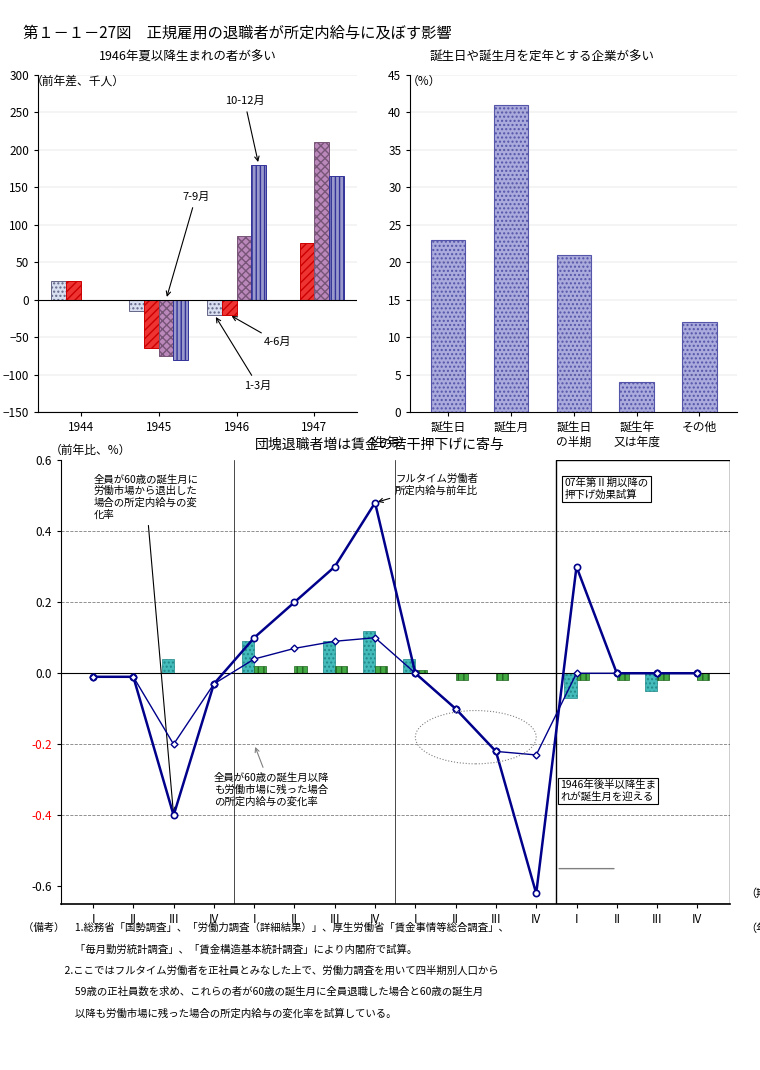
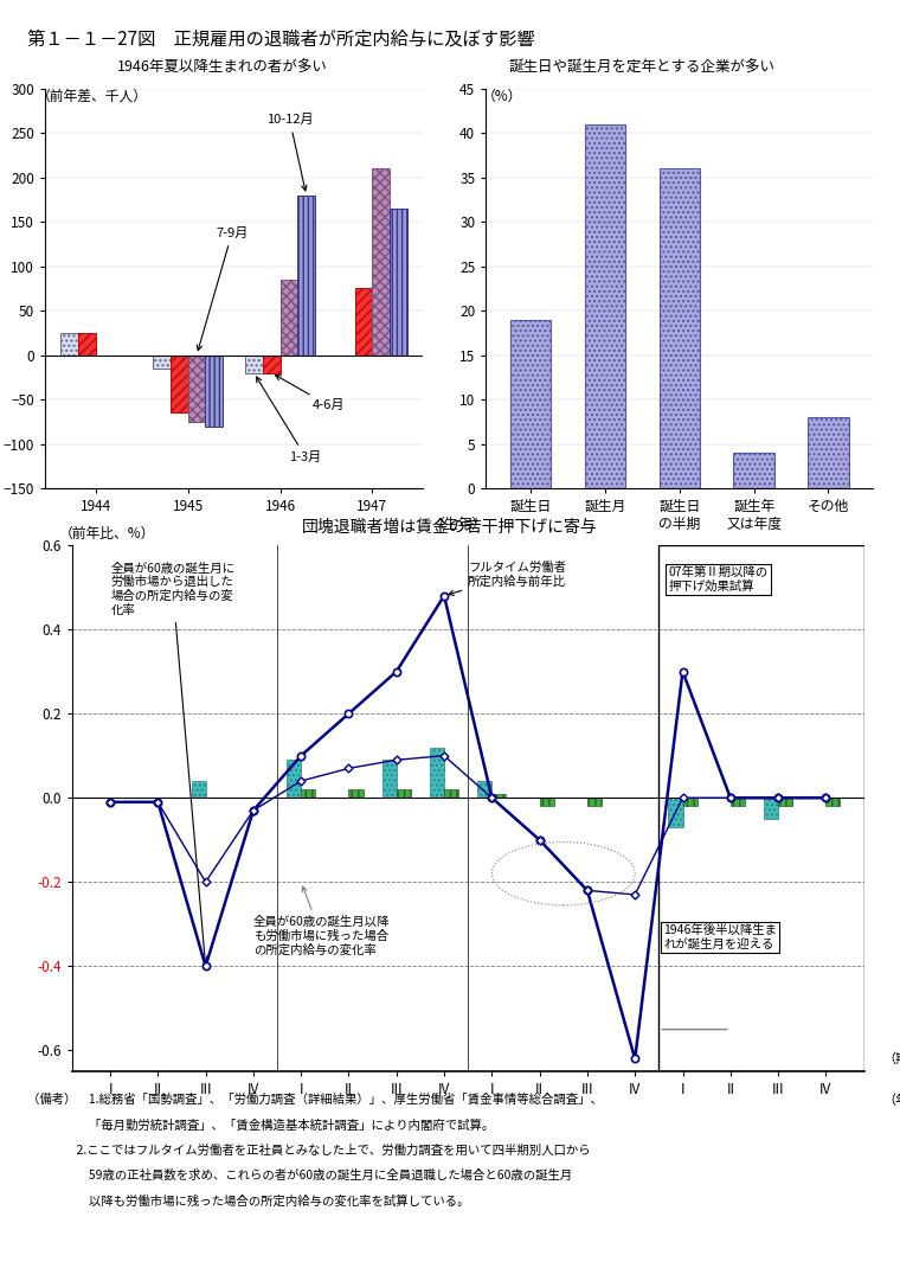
誕生日: 23 -> 19
誕生日 の半期: 21 -> 36
その他: 12 -> 8
